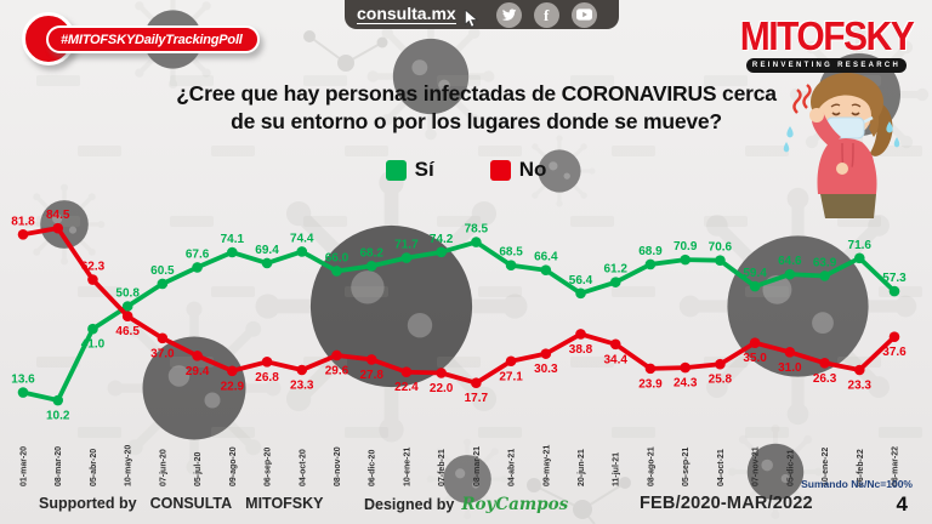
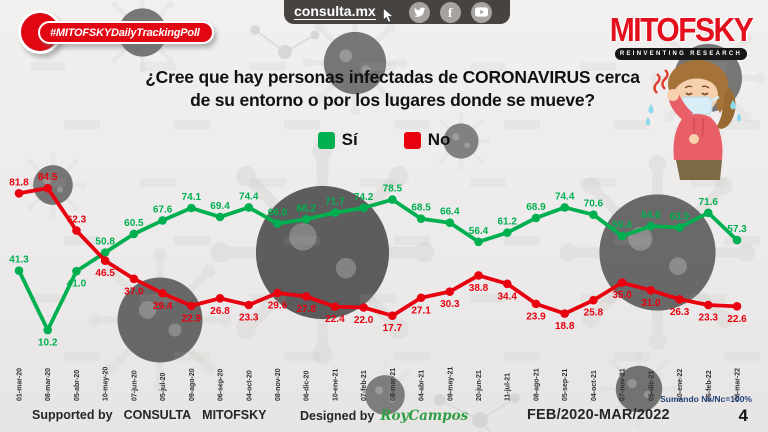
Sí/01-mar-20: 13.6 -> 41.3
Sí/05-sep-21: 70.9 -> 74.4
No/05-sep-21: 24.3 -> 18.8
No/06-mar-22: 37.6 -> 22.6
